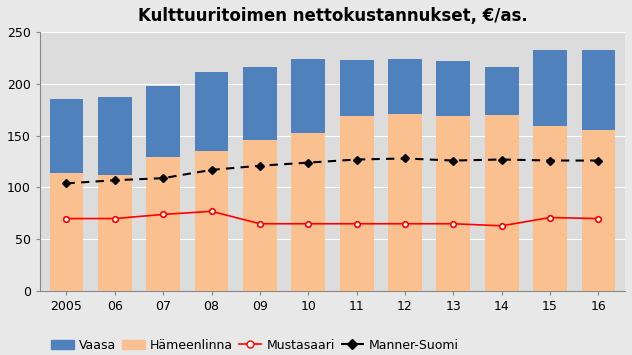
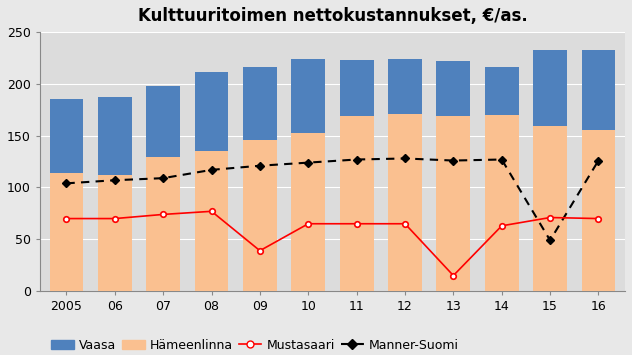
Mustasaari/09: 65 -> 39
Mustasaari/13: 65 -> 15
Manner-Suomi/15: 126 -> 49
